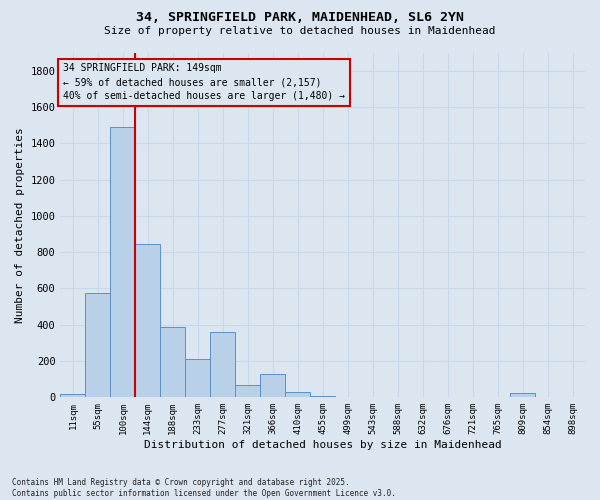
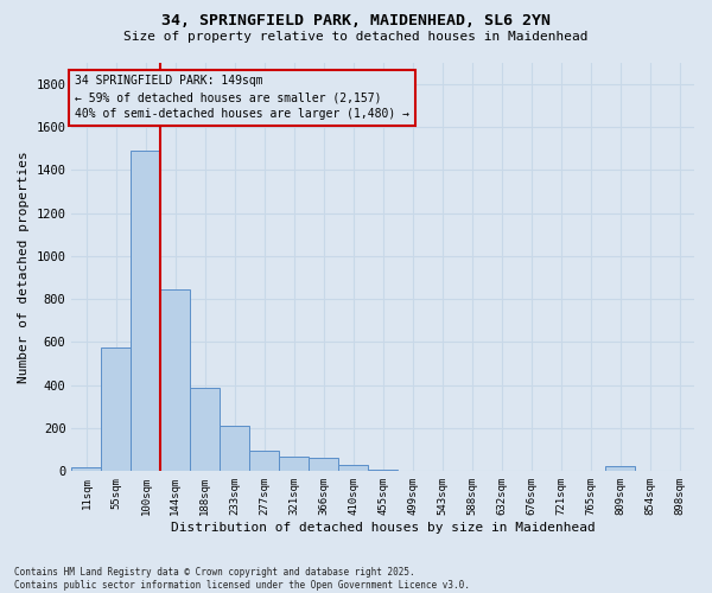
277sqm: 360 -> 100
366sqm: 130 -> 60
